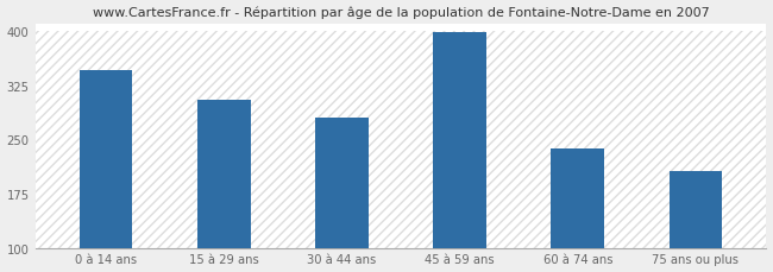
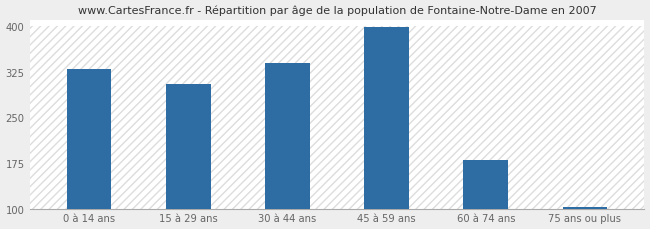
0 à 14 ans: 346 -> 330
30 à 44 ans: 280 -> 340
60 à 74 ans: 238 -> 180
75 ans ou plus: 206 -> 103
